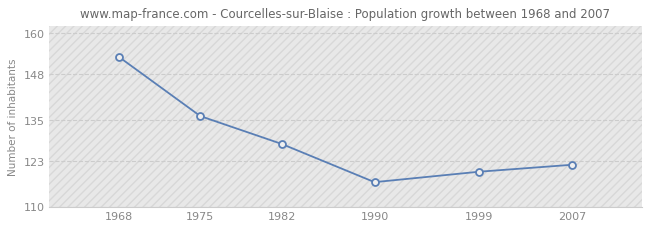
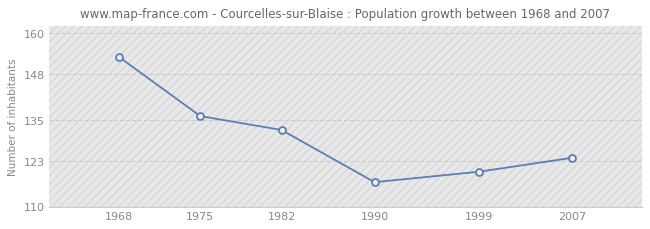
1982: 128 -> 132
2007: 122 -> 124
